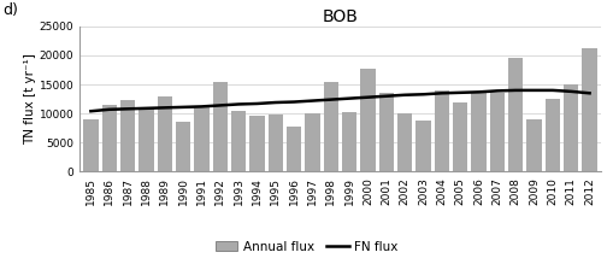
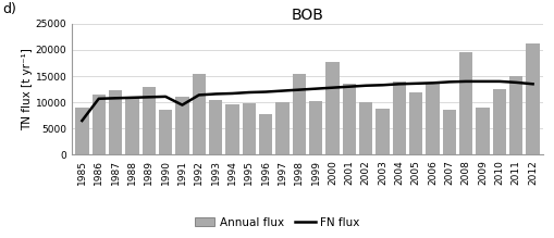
FN flux/1985: 10400 -> 6500
FN flux/1991: 11200 -> 9500
Annual flux/2007: 13500 -> 8500
